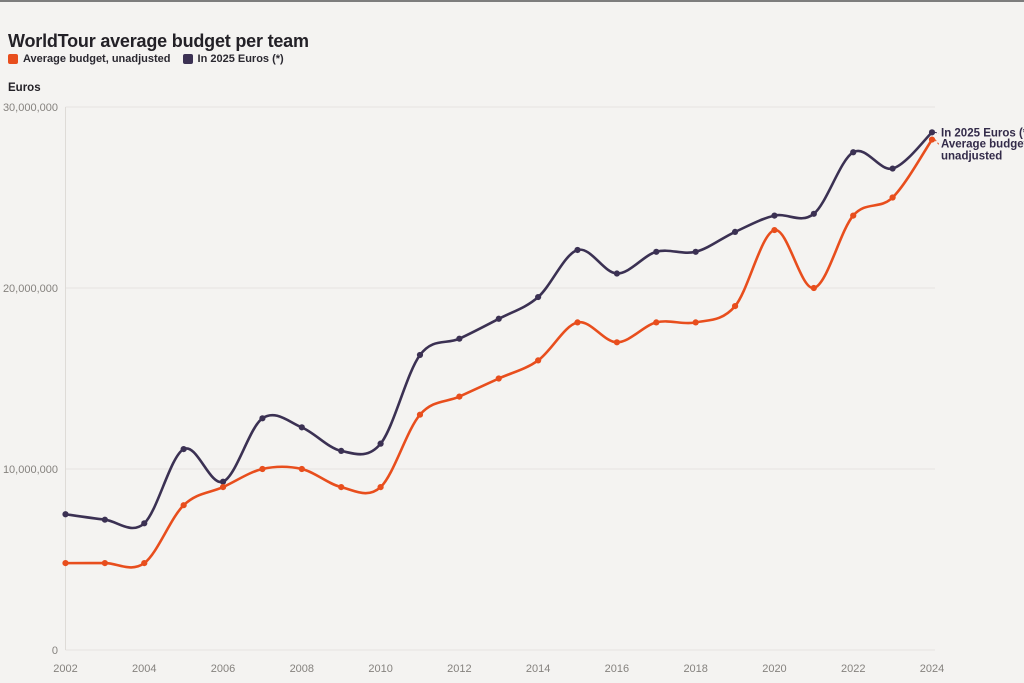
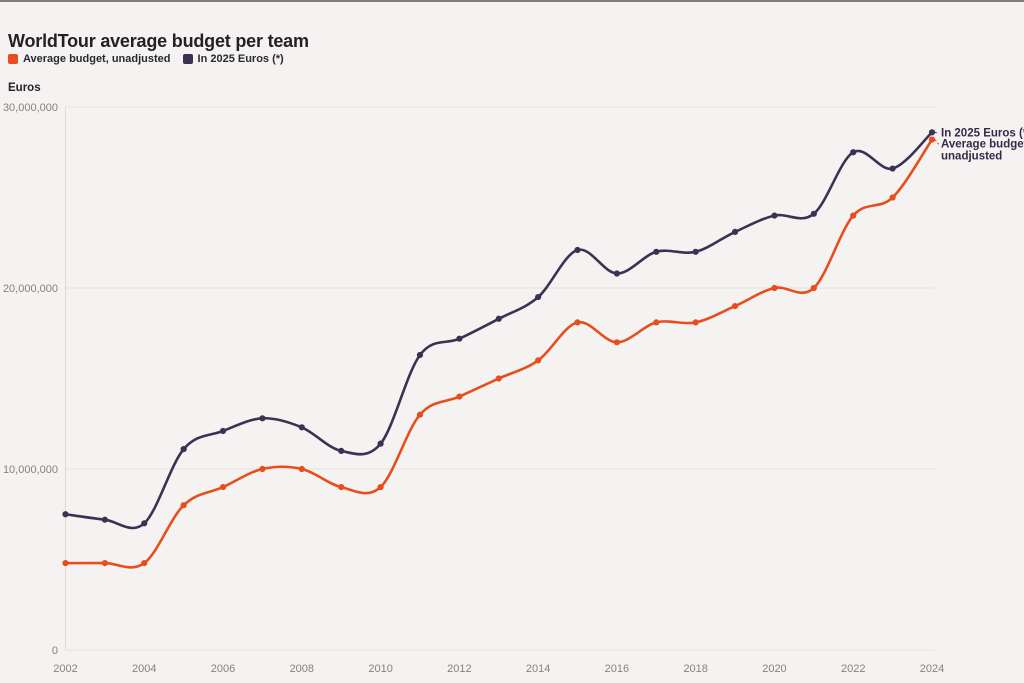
In 2025 Euros (*)/2006: 9300000 -> 12100000
Average budget, unadjusted/2020: 23200000 -> 20000000
